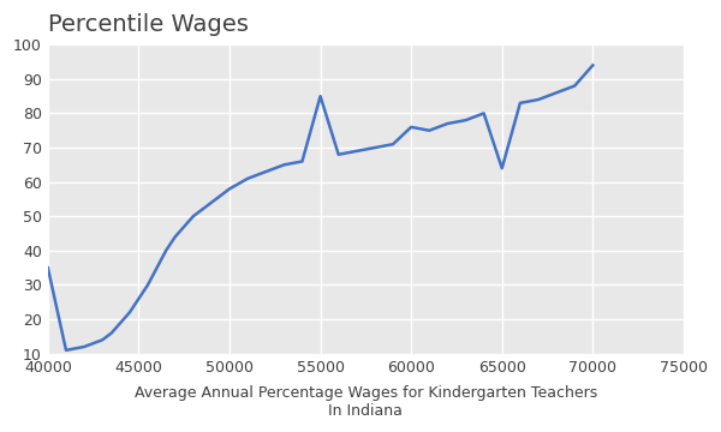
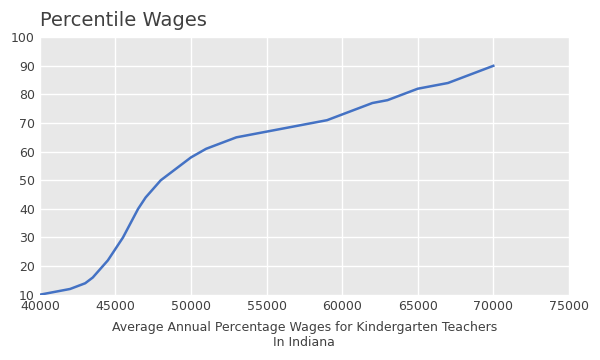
40000: 35 -> 10
55000: 85 -> 67
60000: 76 -> 73
65000: 64 -> 82
70000: 94 -> 90
